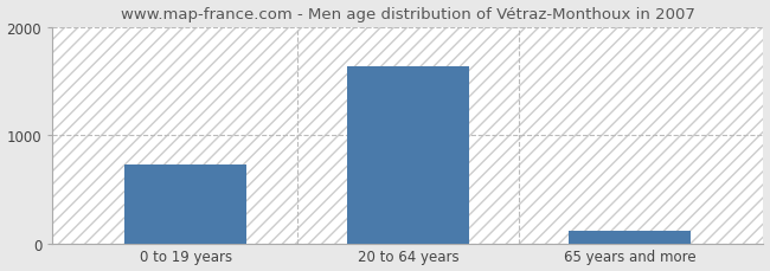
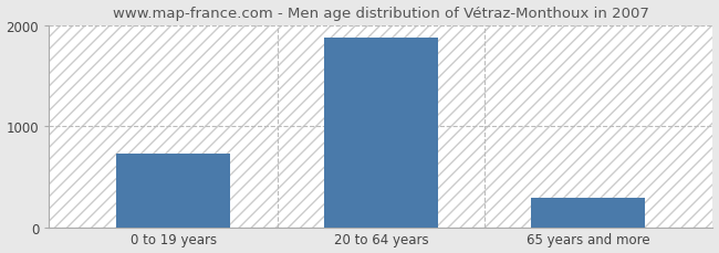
20 to 64 years: 1640 -> 1880
65 years and more: 120 -> 290
